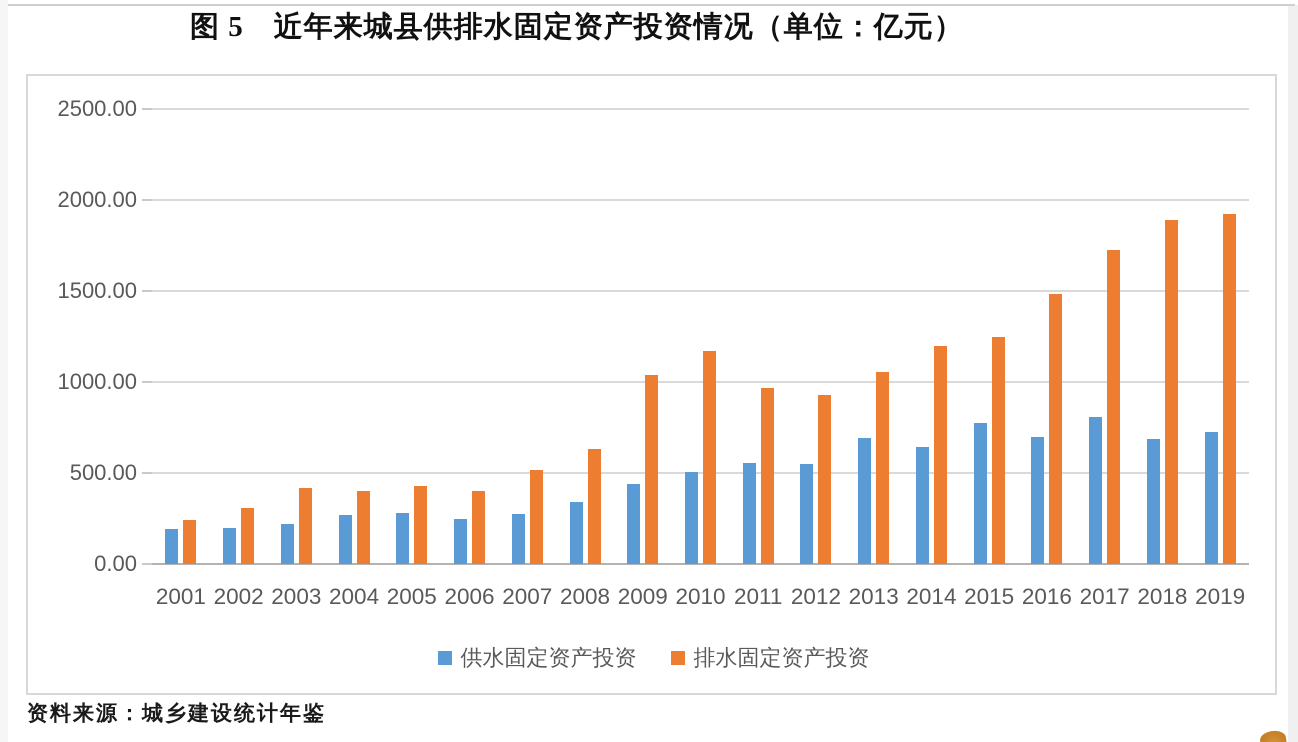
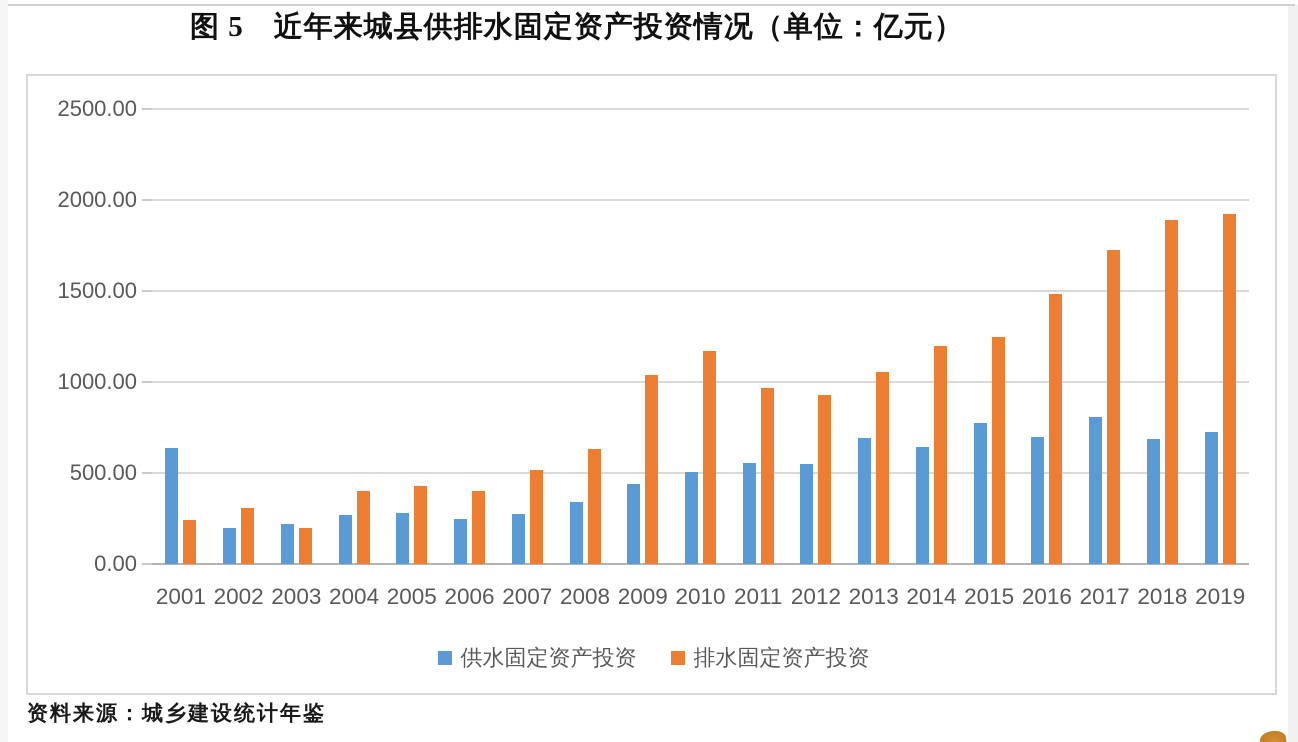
供水固定资产投资/2001: 190 -> 640
排水固定资产投资/2003: 420 -> 200
